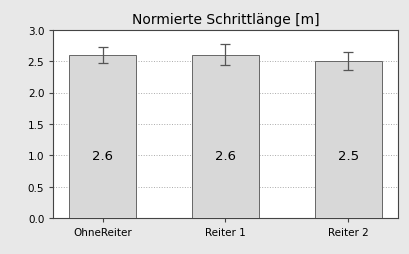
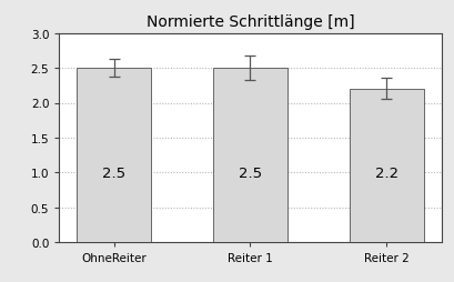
OhneReiter: 2.6 -> 2.5
Reiter 1: 2.6 -> 2.5
Reiter 2: 2.5 -> 2.2
